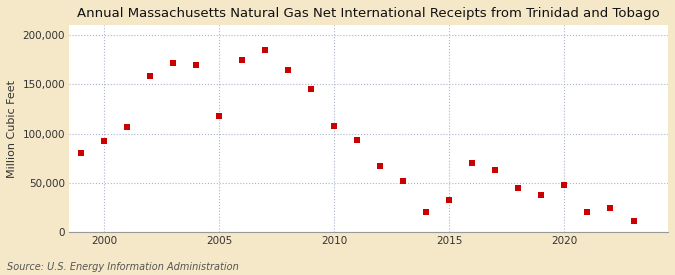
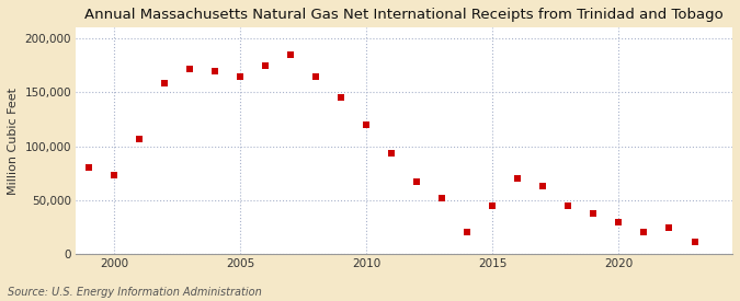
2000: 92,000 -> 73,000
2005: 118,000 -> 165,000
2010: 108,000 -> 120,000
2015: 32,000 -> 45,000
2020: 48,000 -> 29,000
